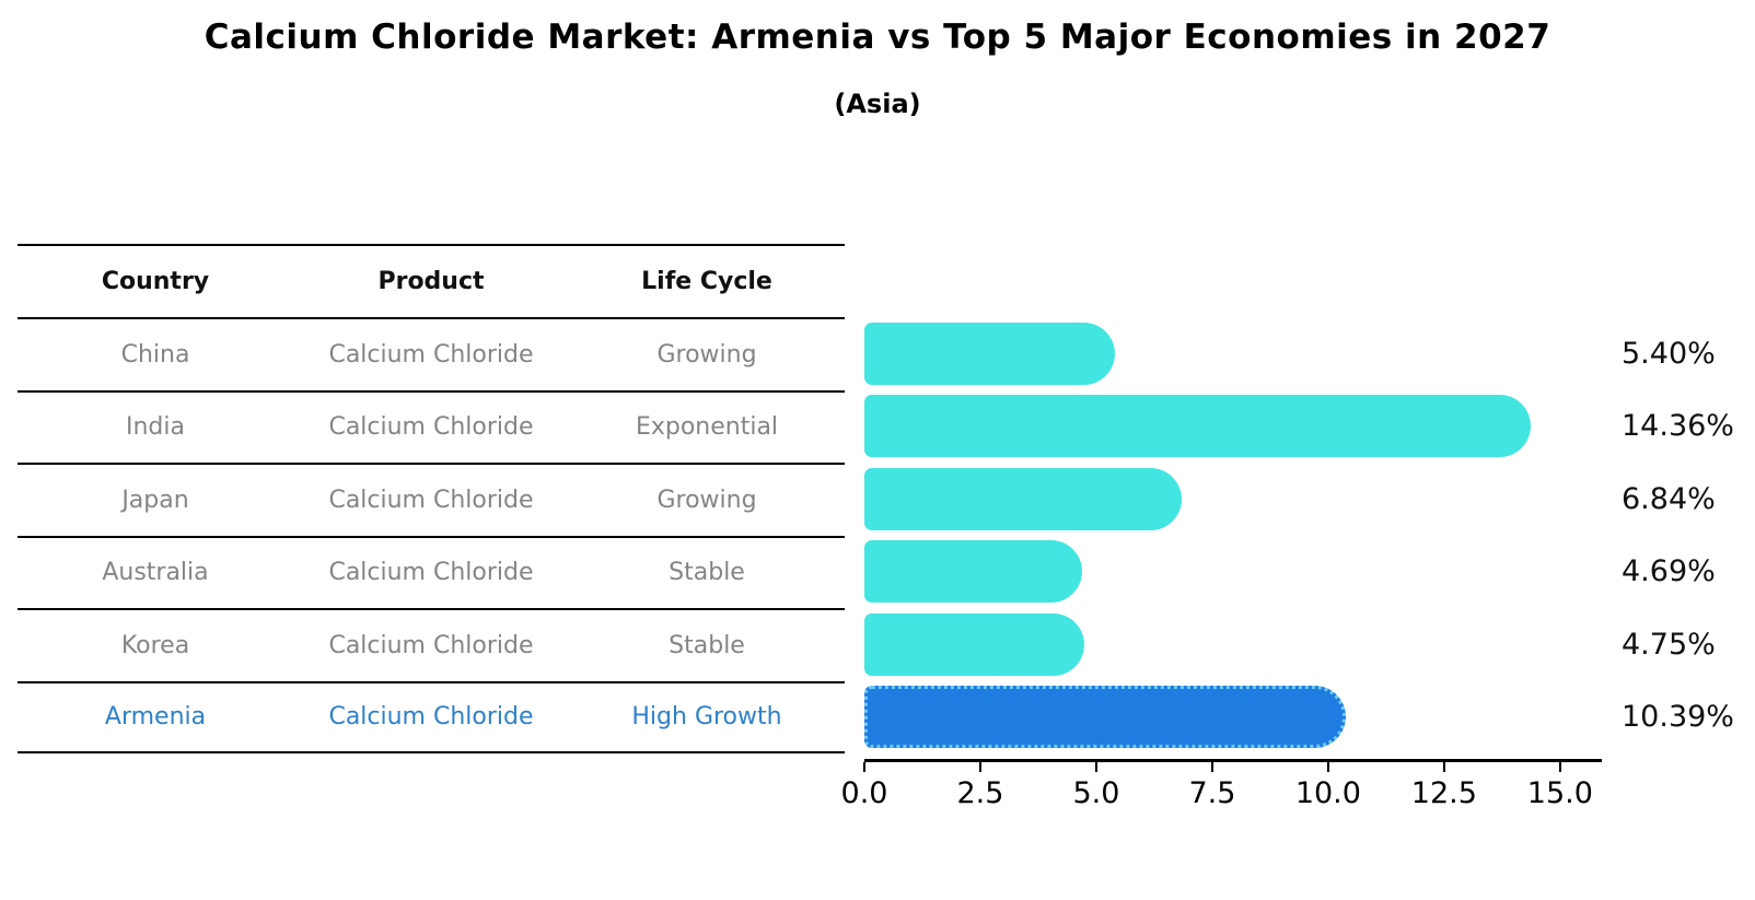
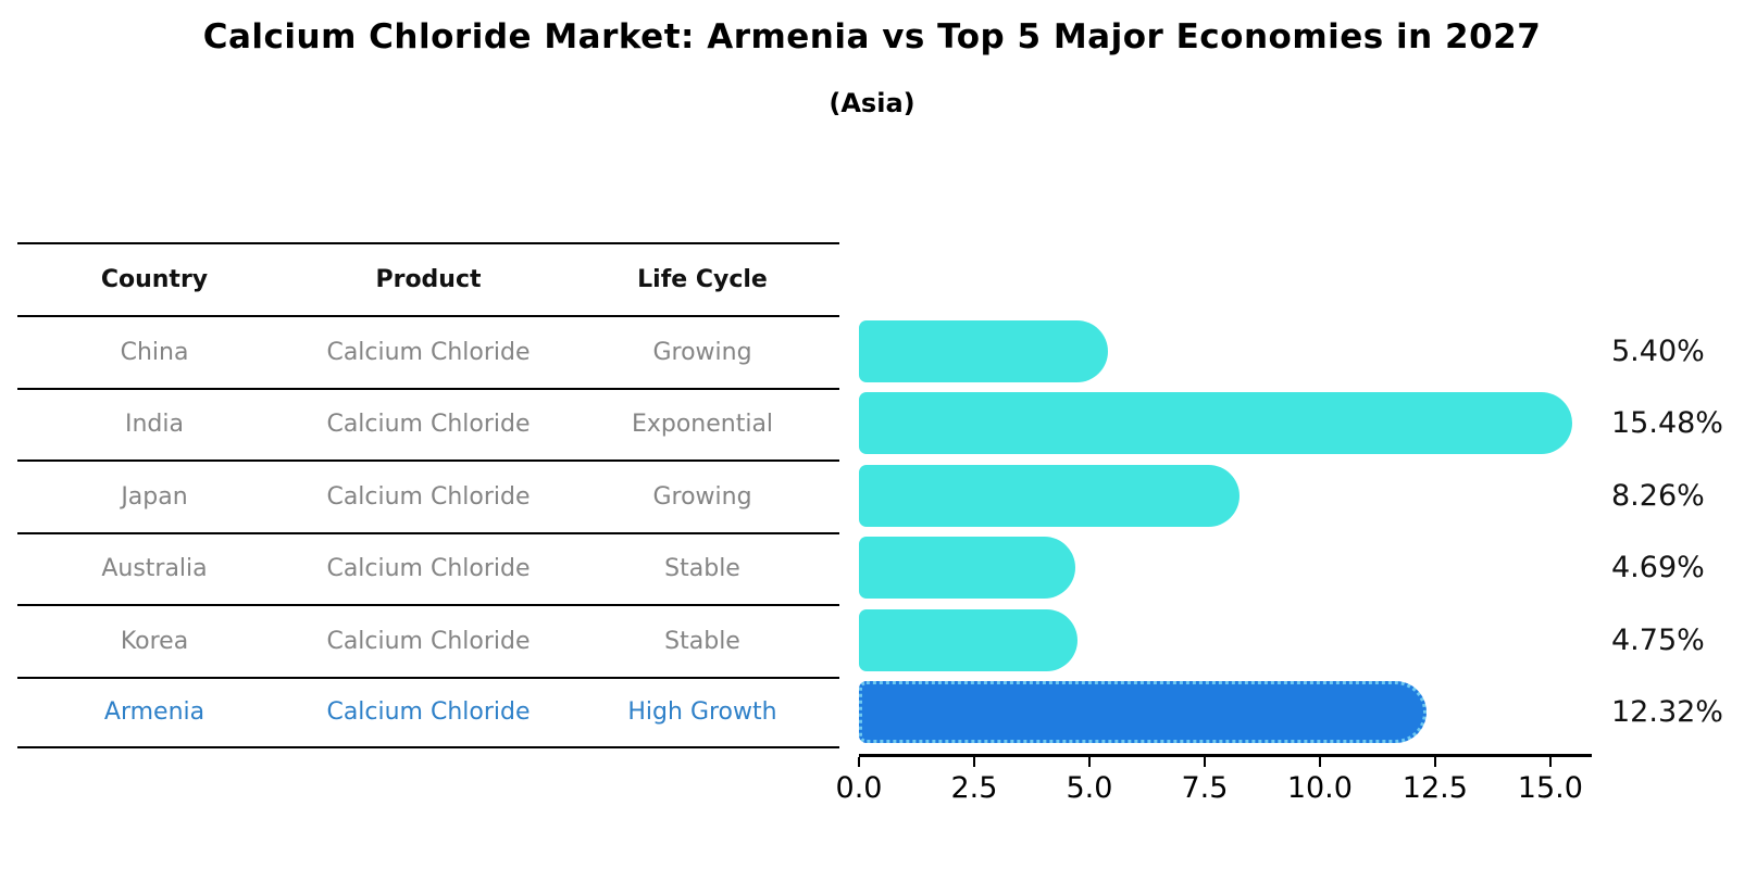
India: 14.36% -> 15.48%
Japan: 6.84% -> 8.26%
Armenia: 10.39% -> 12.32%
